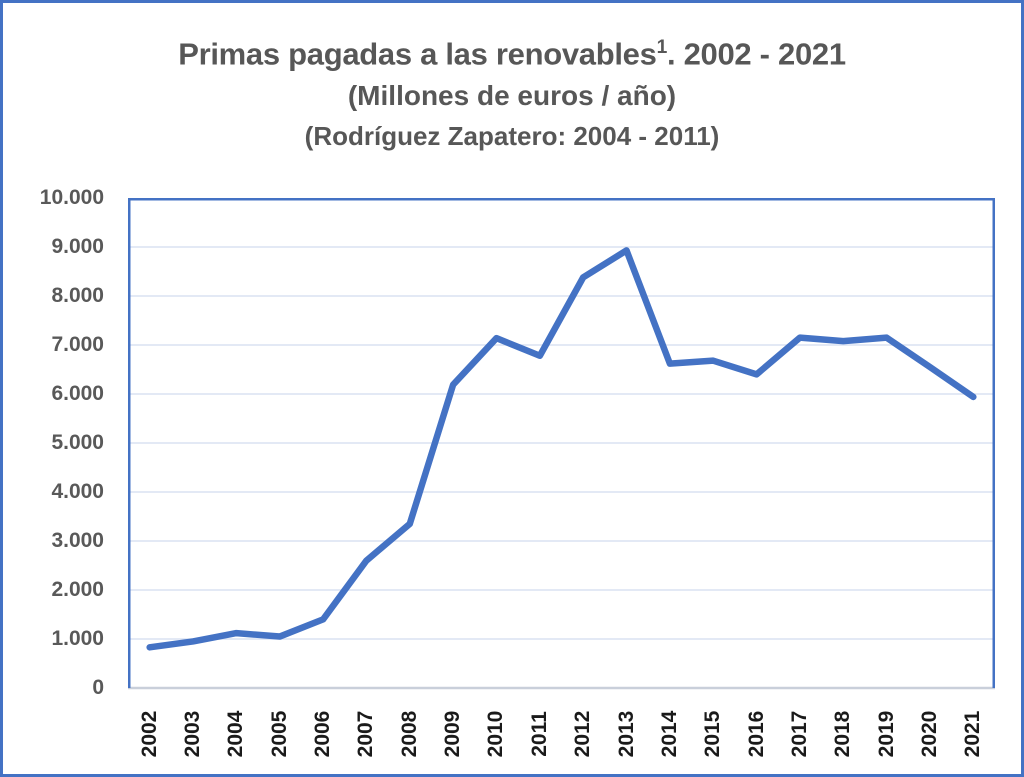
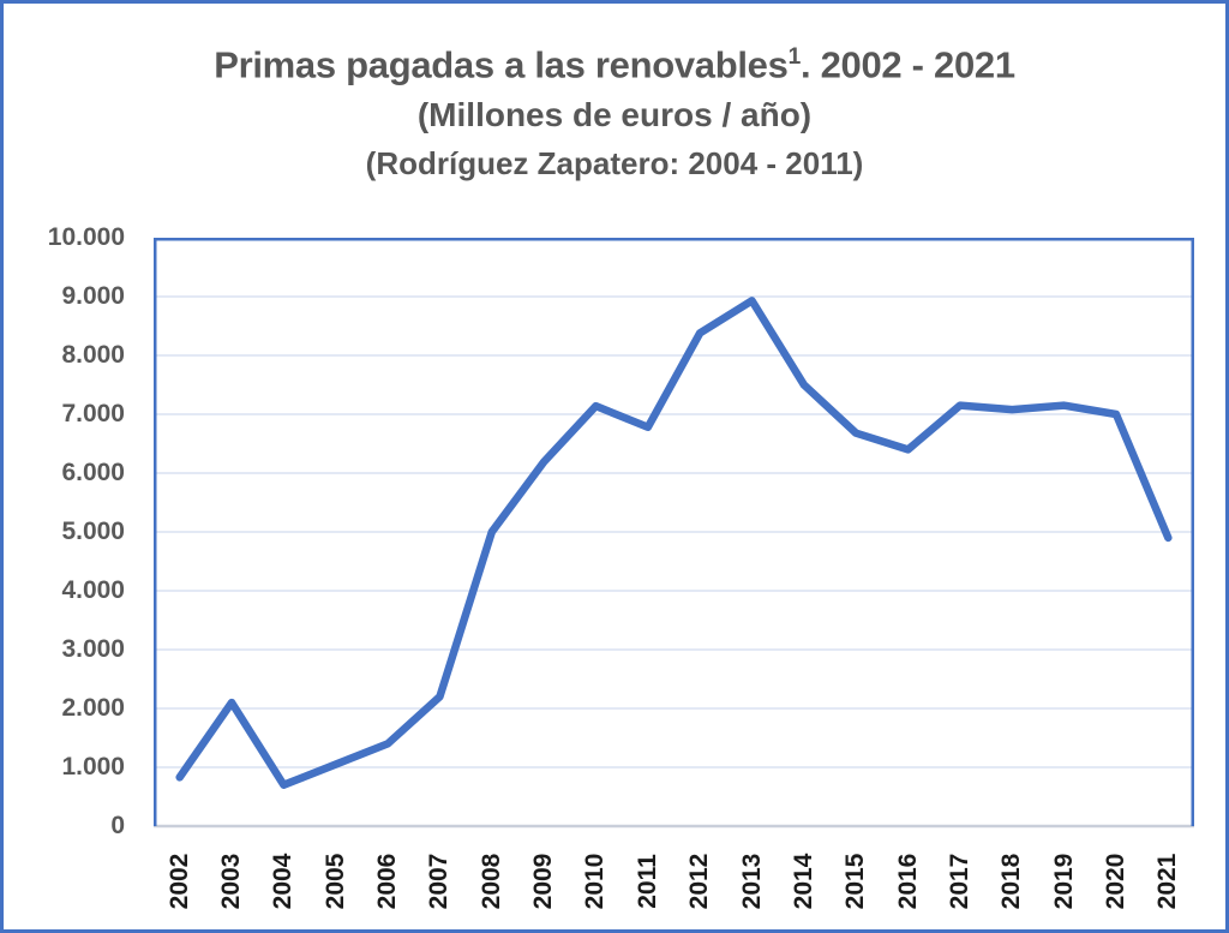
2003: 1000 -> 2100
2004: 1100 -> 700
2007: 2600 -> 2200
2008: 3400 -> 5000
2014: 6600 -> 7500
2020: 6600 -> 7000
2021: 5900 -> 4900
